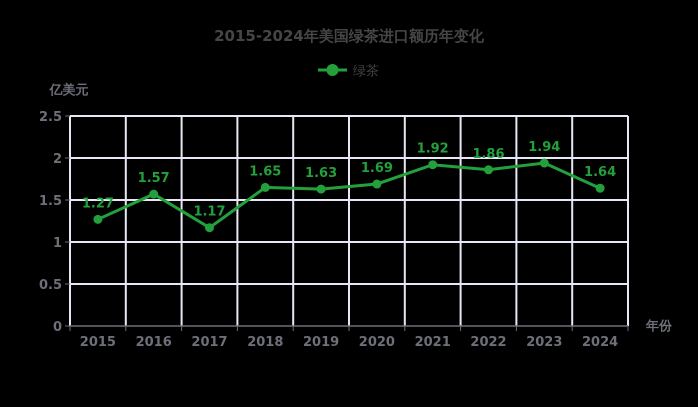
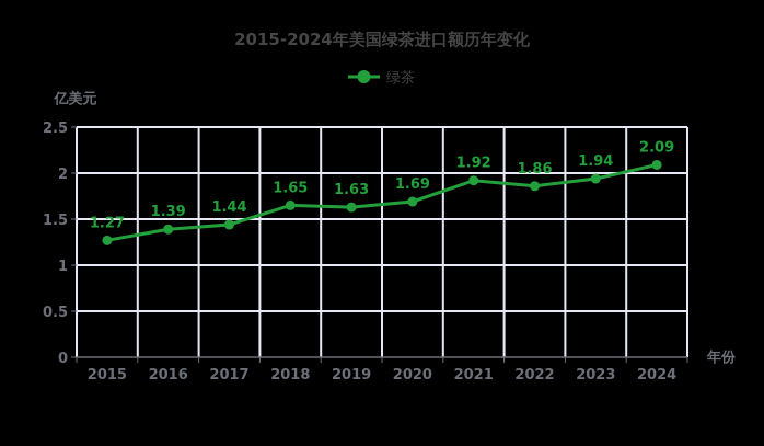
2016: 1.57 -> 1.39
2017: 1.17 -> 1.44
2024: 1.64 -> 2.09
